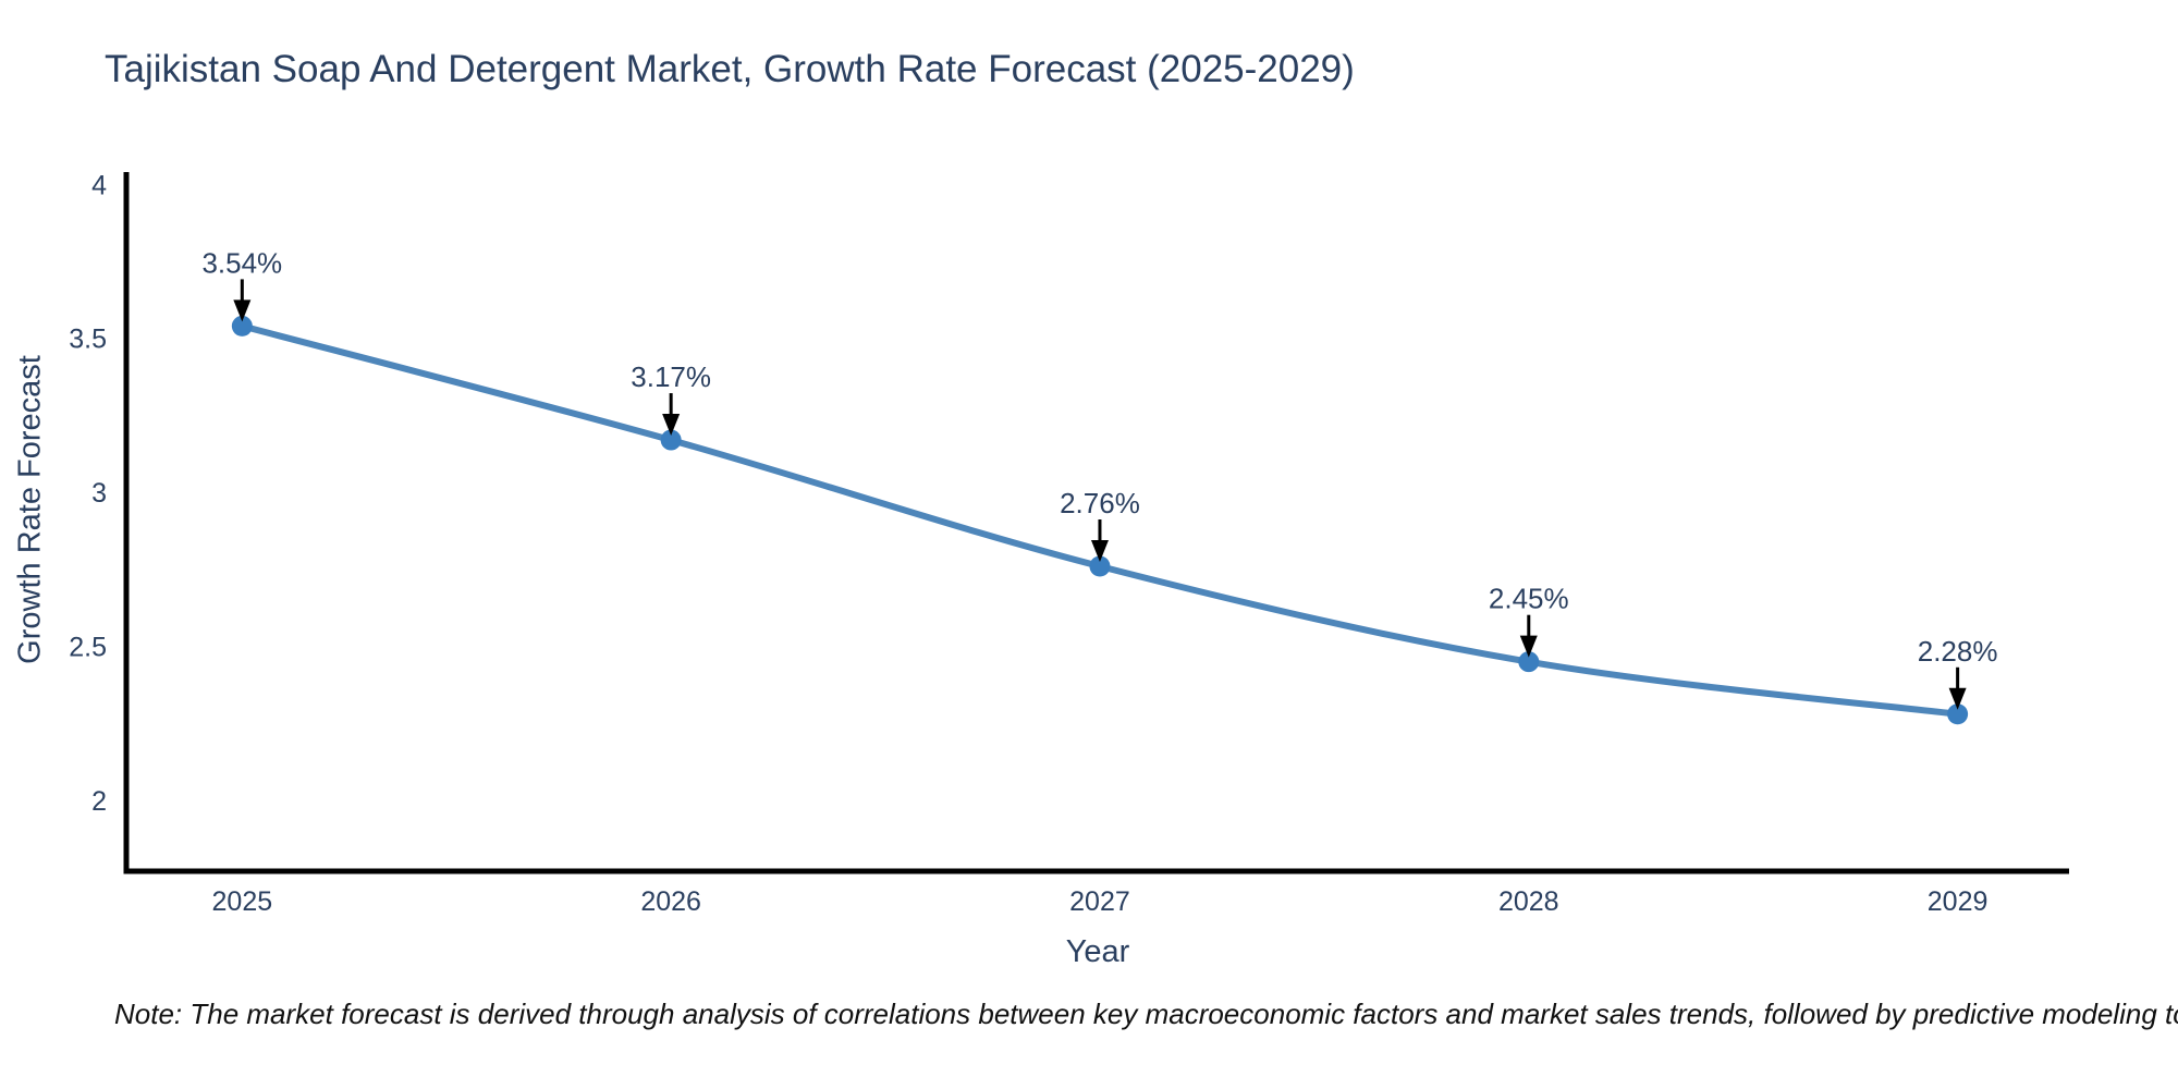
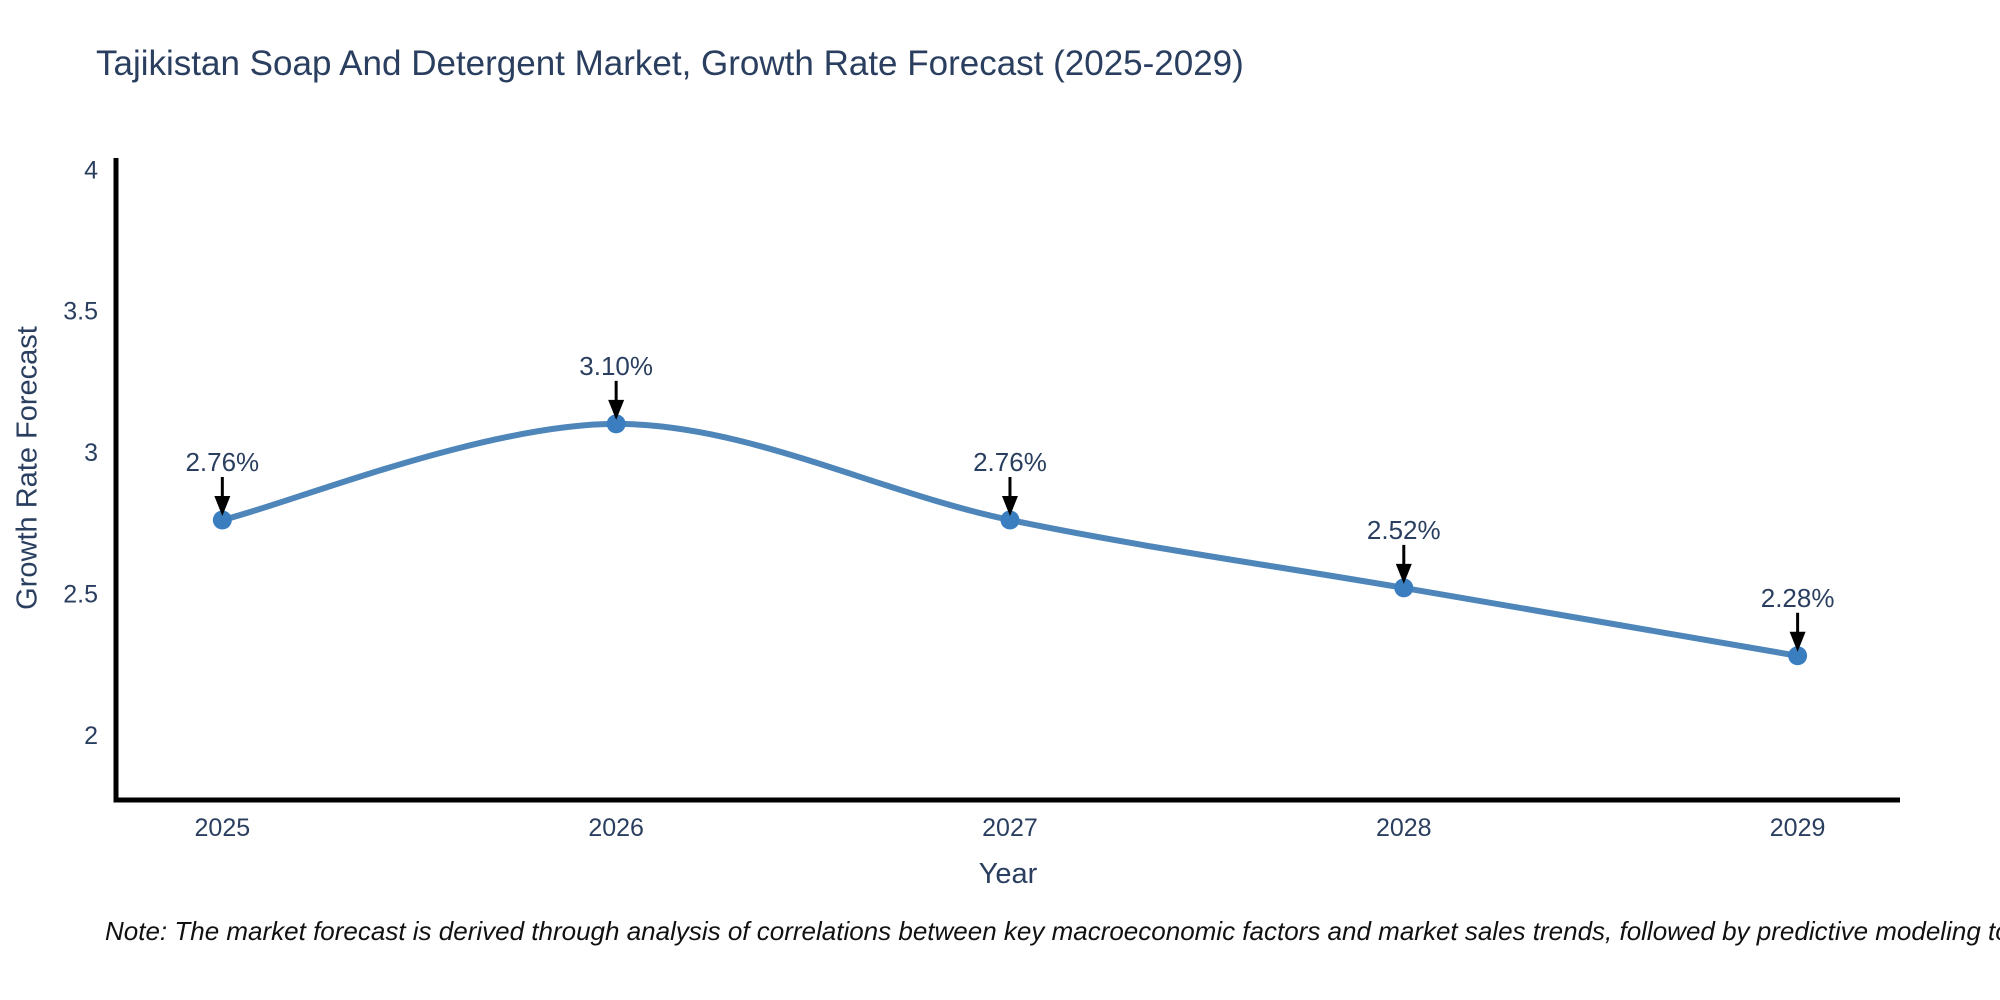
2025: 3.54% -> 2.76%
2026: 3.17% -> 3.10%
2028: 2.45% -> 2.52%
